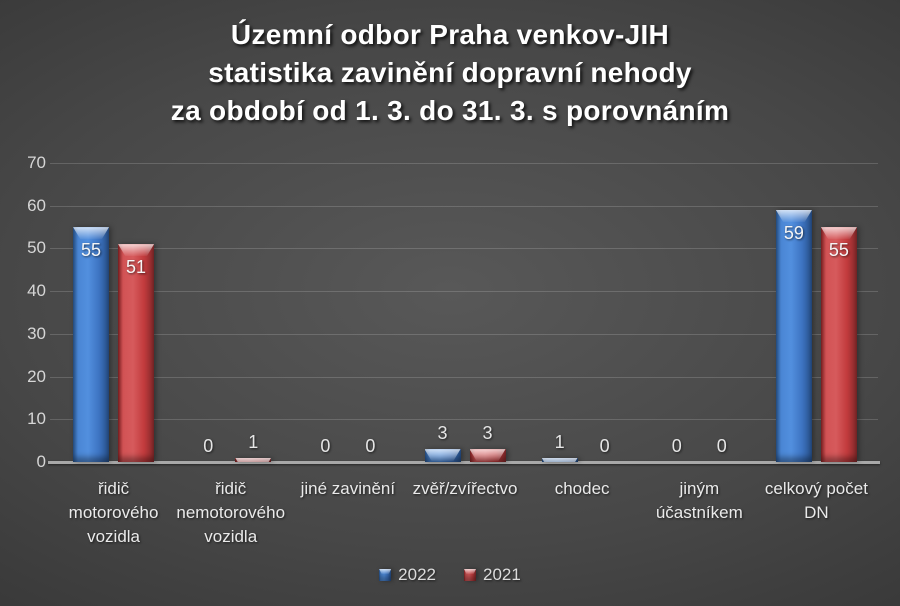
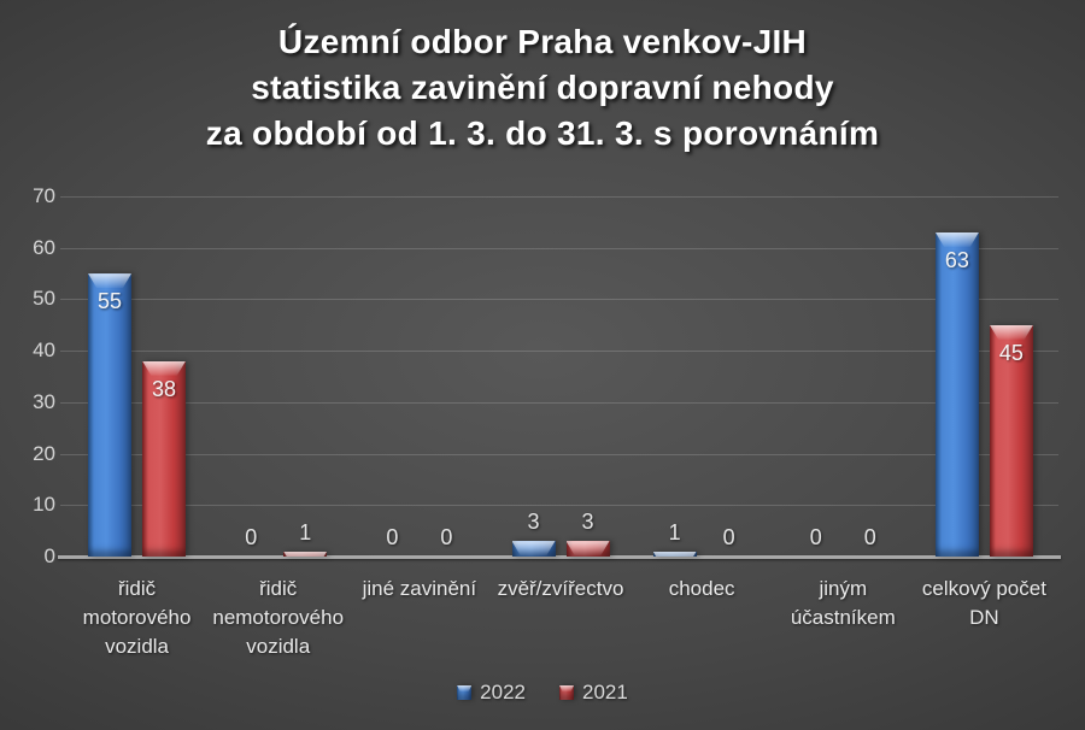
2021/řidič motorového vozidla: 51 -> 38
2022/celkový počet DN: 59 -> 63
2021/celkový počet DN: 55 -> 45
